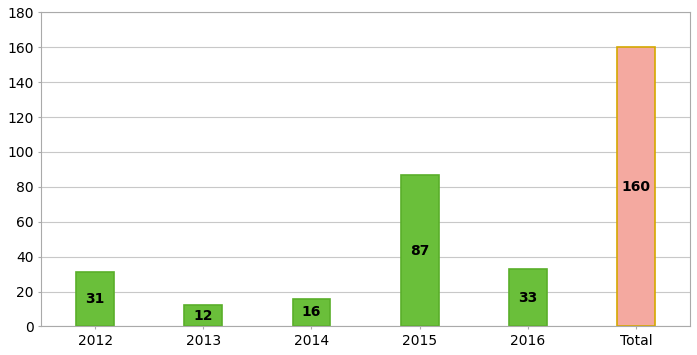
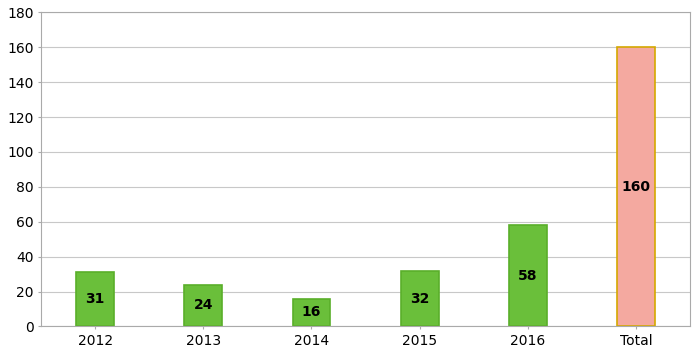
2013: 12 -> 24
2015: 87 -> 32
2016: 33 -> 58
